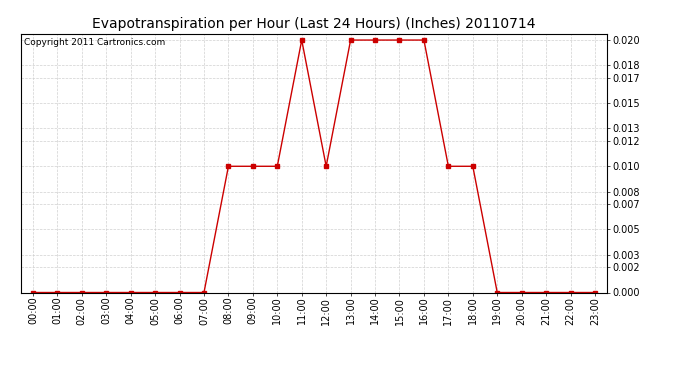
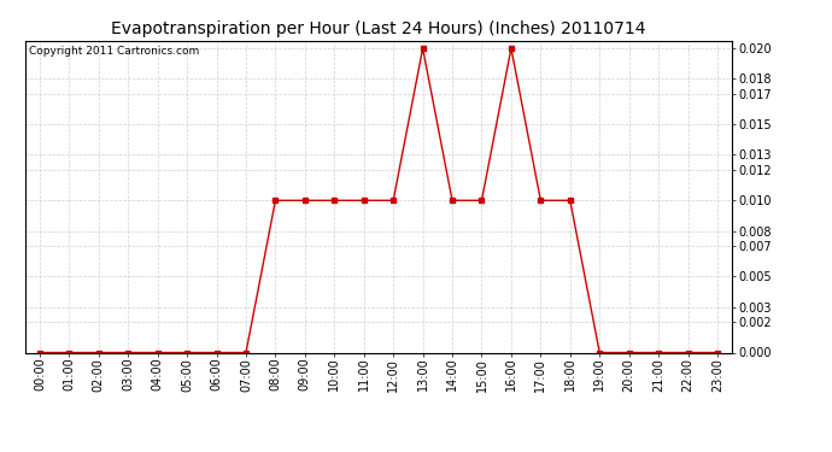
11:00: 0.02 -> 0.01
14:00: 0.02 -> 0.01
15:00: 0.02 -> 0.01
